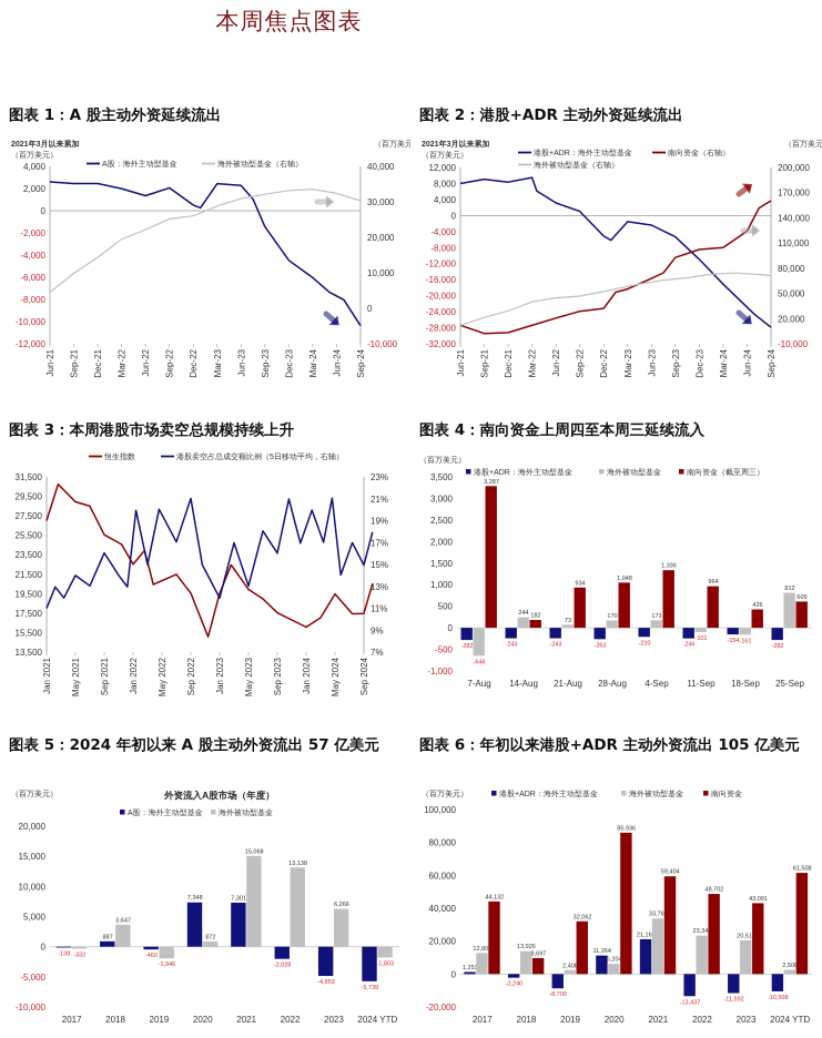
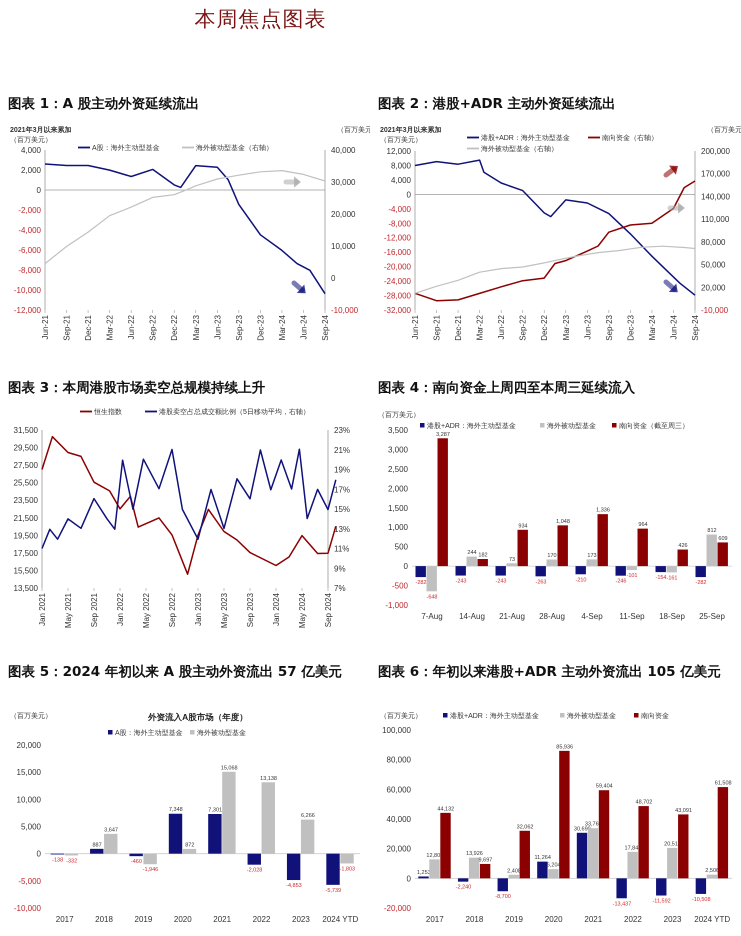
图表 6：年初以来港股+ADR 主动外资流出 105 亿美元/港股+ADR：海外主动型基金/2021: 21,165 -> 30,699
图表 6：年初以来港股+ADR 主动外资流出 105 亿美元/海外被动型基金/2022: 23,346 -> 17,848
